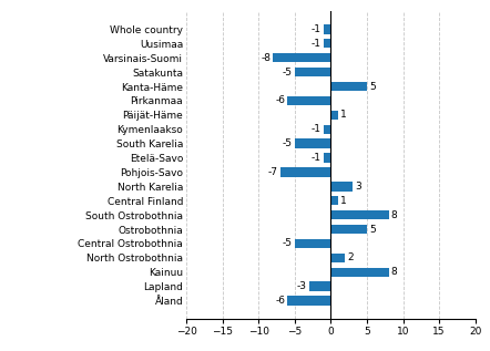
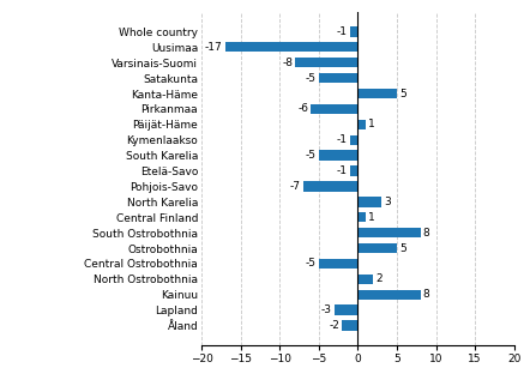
Uusimaa: -1 -> -17
Åland: -6 -> -2
